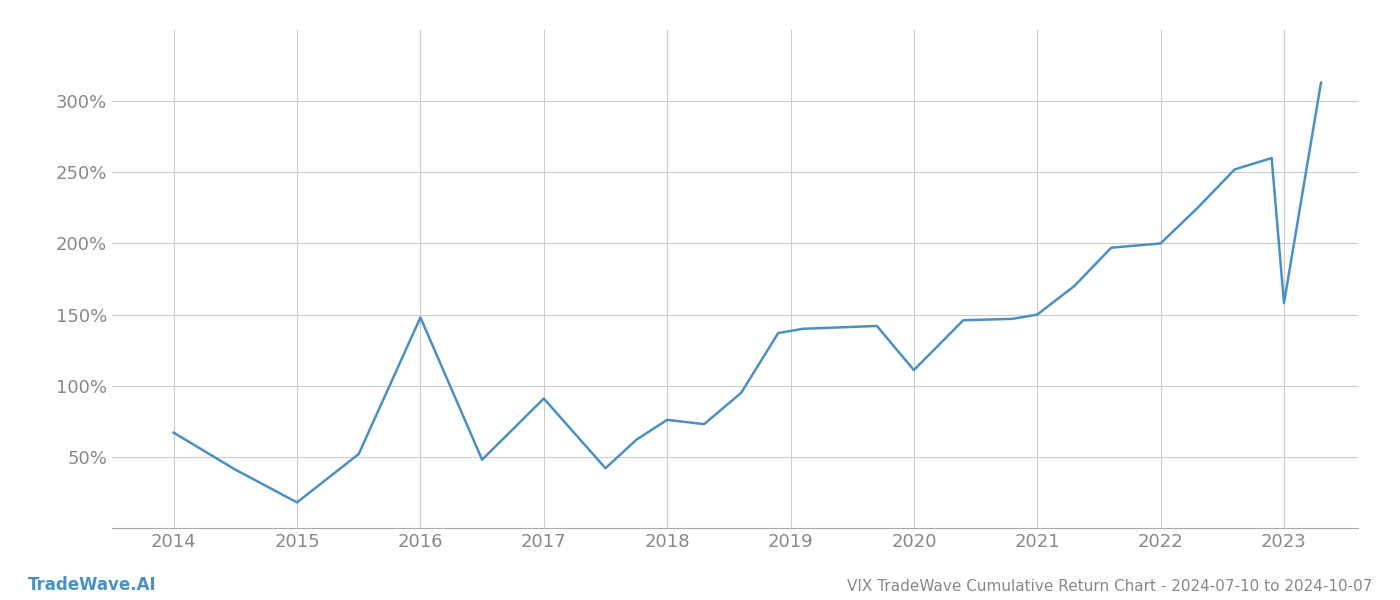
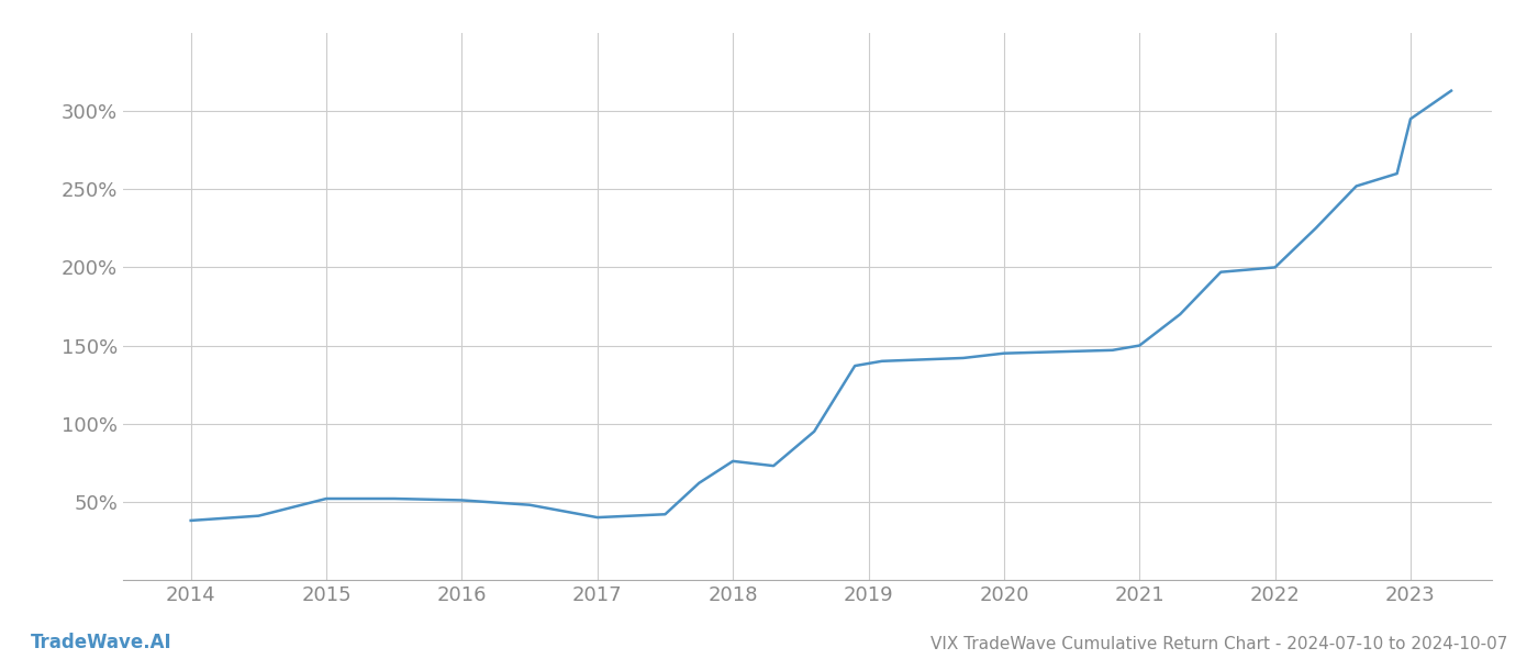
2014: 67% -> 38%
2015: 18% -> 52%
2016: 148% -> 51%
2017: 91% -> 40%
2020: 111% -> 145%
2023: 158% -> 295%
